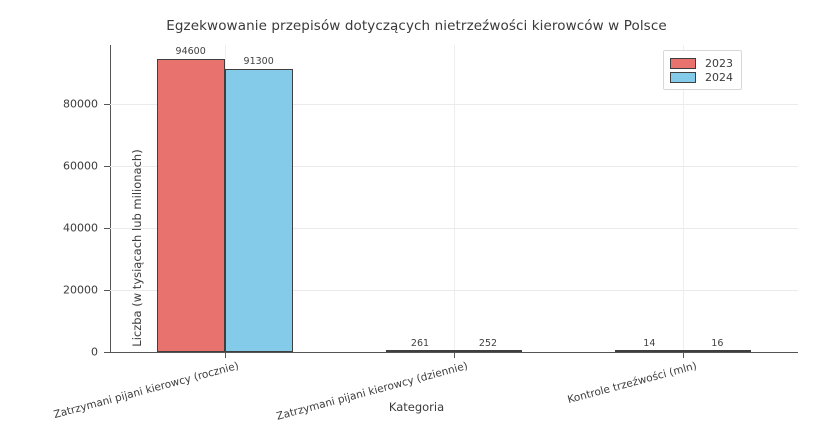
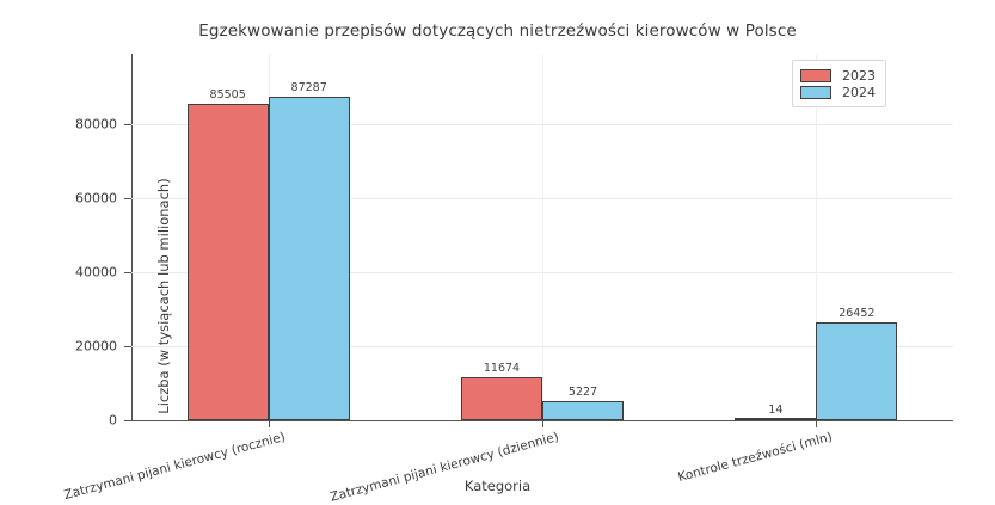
2023/Zatrzymani pijani kierowcy (rocznie): 94600 -> 85505
2024/Zatrzymani pijani kierowcy (rocznie): 91300 -> 87287
2023/Zatrzymani pijani kierowcy (dziennie): 261 -> 11674
2024/Zatrzymani pijani kierowcy (dziennie): 252 -> 5227
2024/Kontrole trzeźwości (mln): 16 -> 26452
